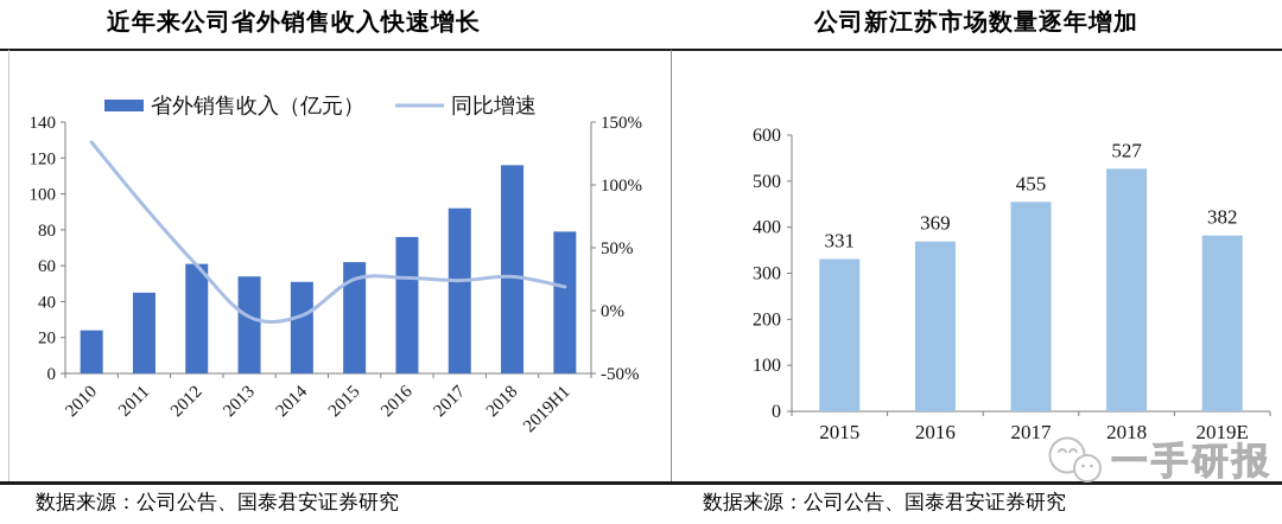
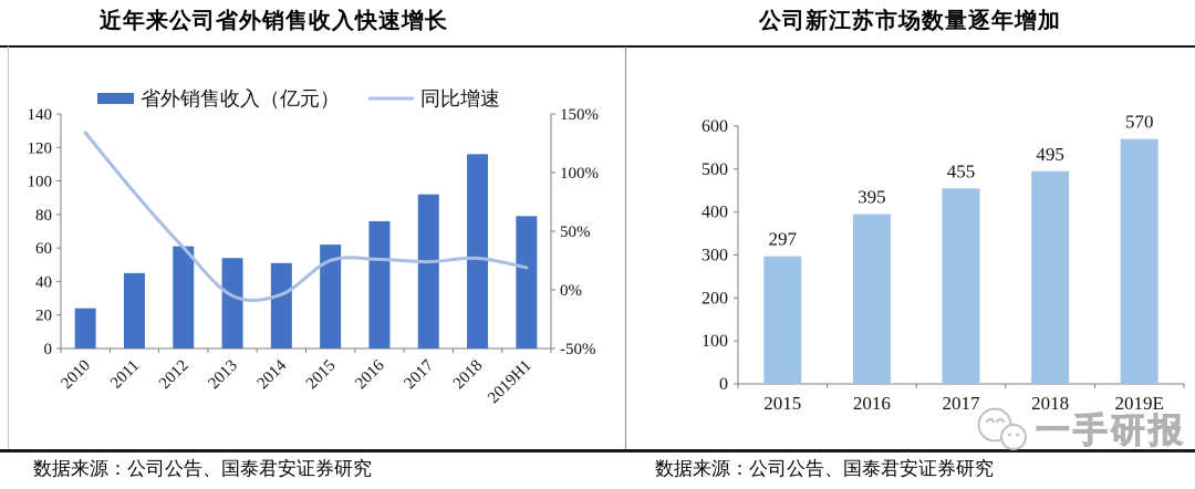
公司新江苏市场数量逐年增加/2015: 331 -> 297
公司新江苏市场数量逐年增加/2016: 369 -> 395
公司新江苏市场数量逐年增加/2018: 527 -> 495
公司新江苏市场数量逐年增加/2019E: 382 -> 570
